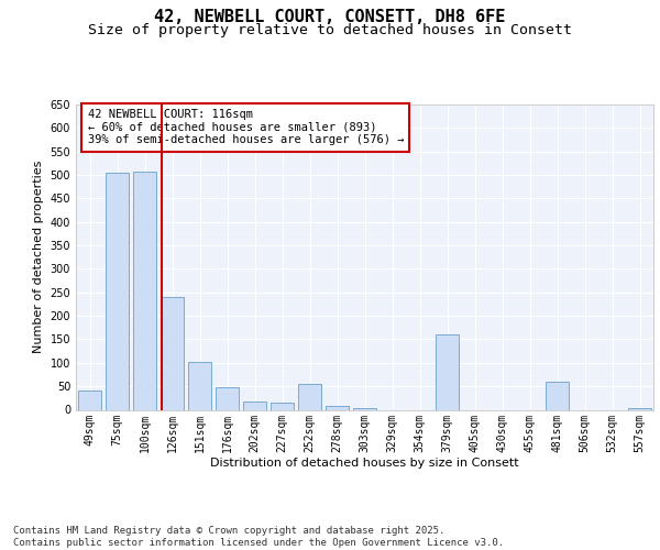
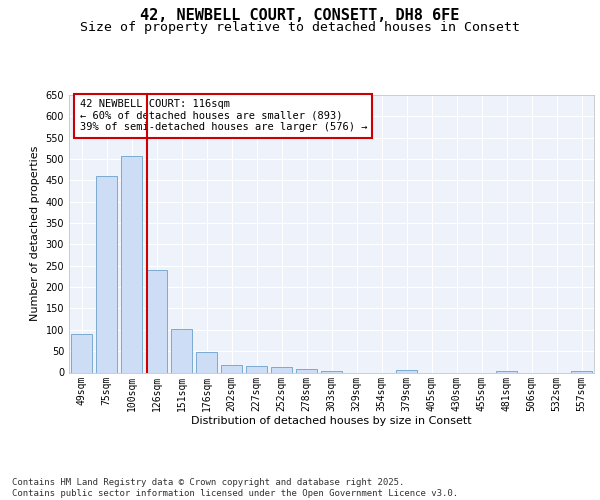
49sqm: 40 -> 90
75sqm: 505 -> 460
252sqm: 55 -> 12
379sqm: 160 -> 5
481sqm: 60 -> 3
